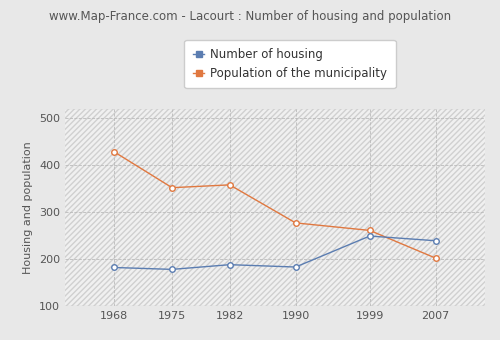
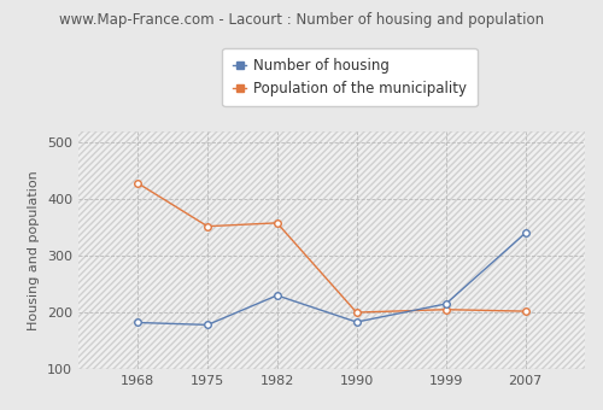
Number of housing/1982: 188 -> 230
Population of the municipality/1990: 277 -> 200
Number of housing/1999: 249 -> 215
Population of the municipality/1999: 261 -> 205
Number of housing/2007: 239 -> 340
